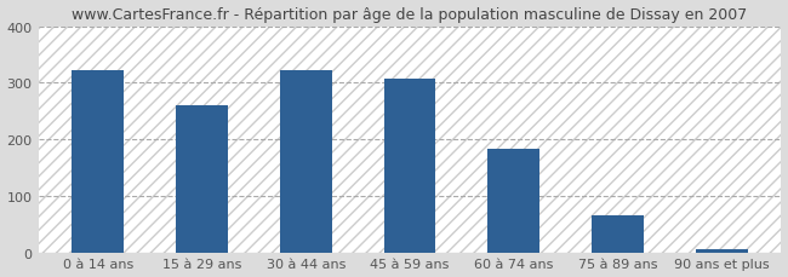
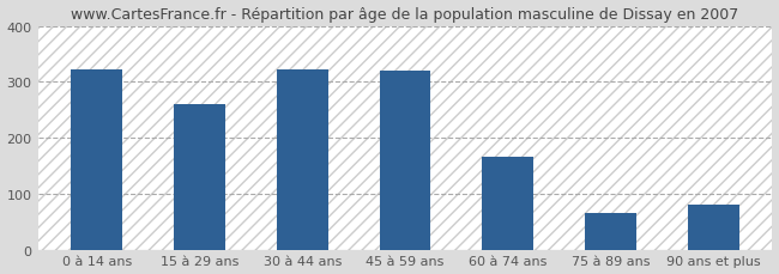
45 à 59 ans: 307 -> 320
60 à 74 ans: 182 -> 165
90 ans et plus: 5 -> 80
